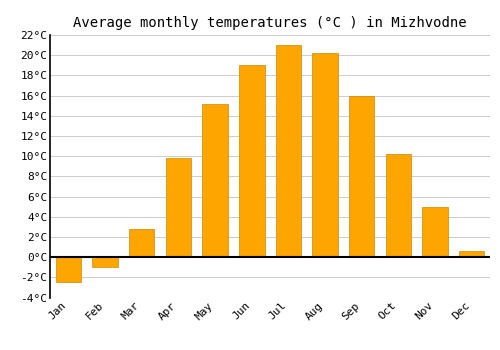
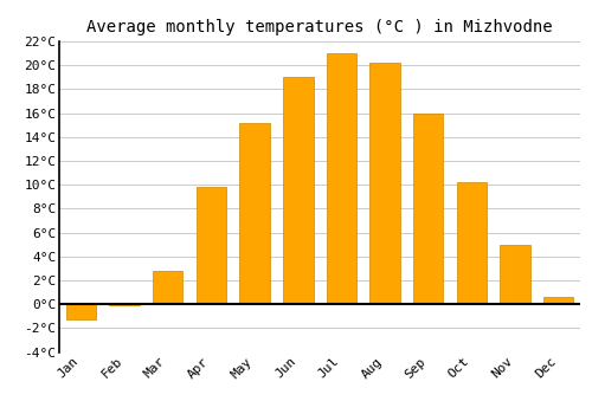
Jan: -2.5°C -> -1.3°C
Feb: -1.0°C -> -0.1°C
